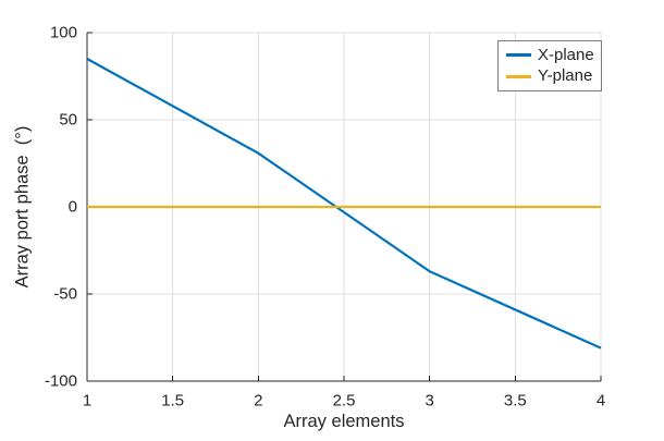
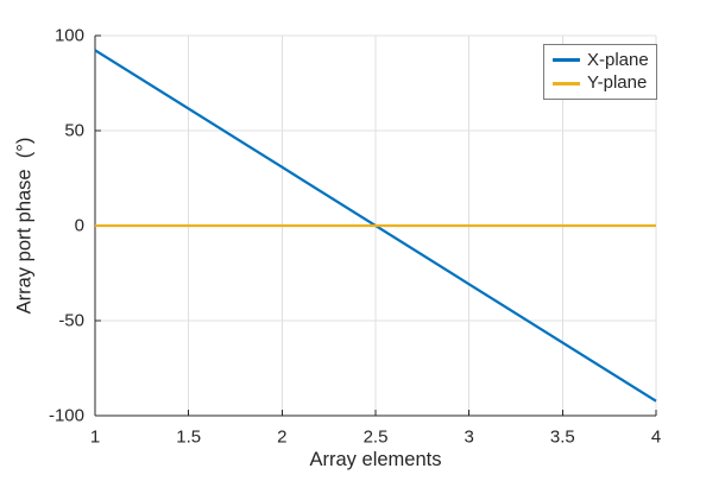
X-plane/1: 85 -> 92
X-plane/3: -37 -> -31
X-plane/4: -81 -> -92
